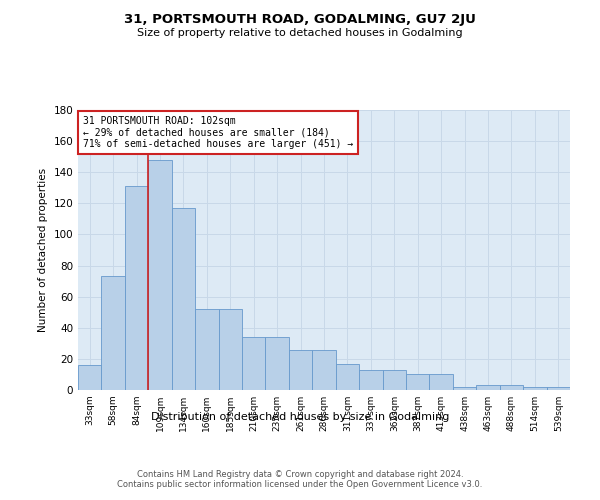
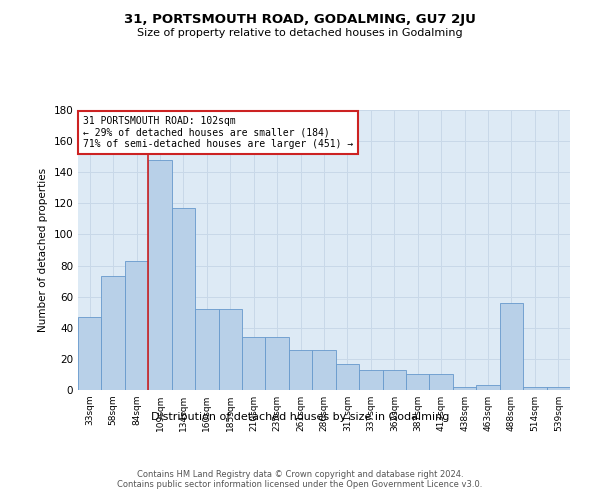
33sqm: 16 -> 47
84sqm: 131 -> 83
488sqm: 3 -> 56
